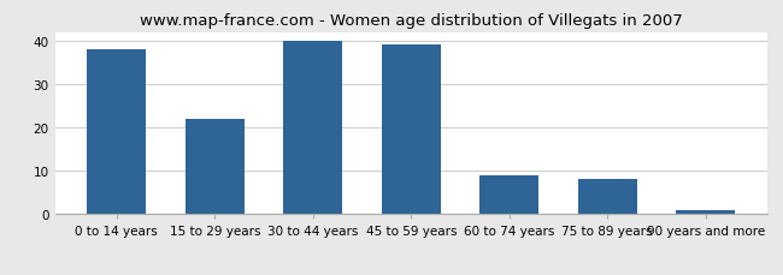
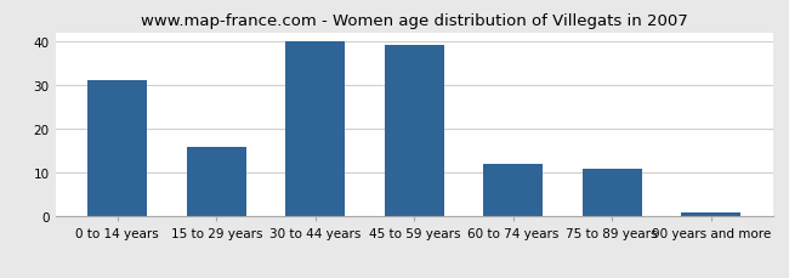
0 to 14 years: 38 -> 31
15 to 29 years: 22 -> 16
60 to 74 years: 9 -> 12
75 to 89 years: 8 -> 11
